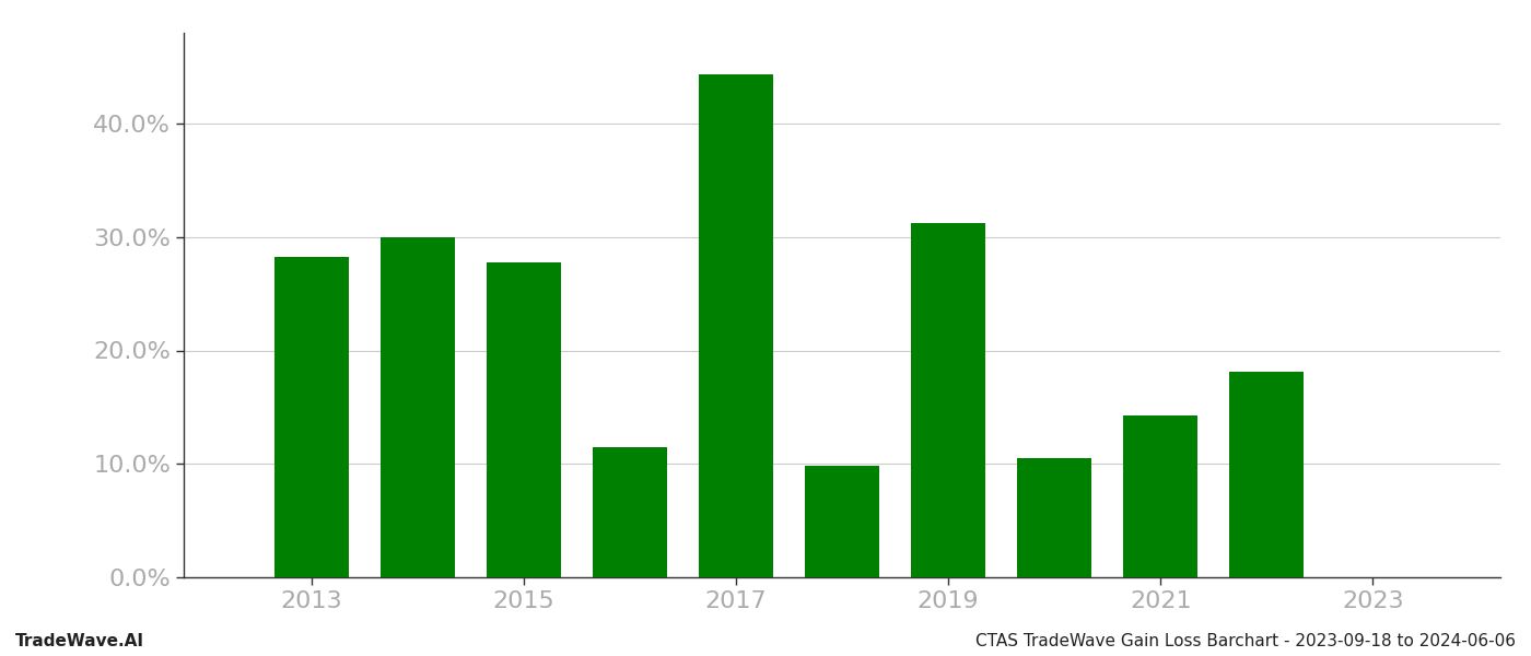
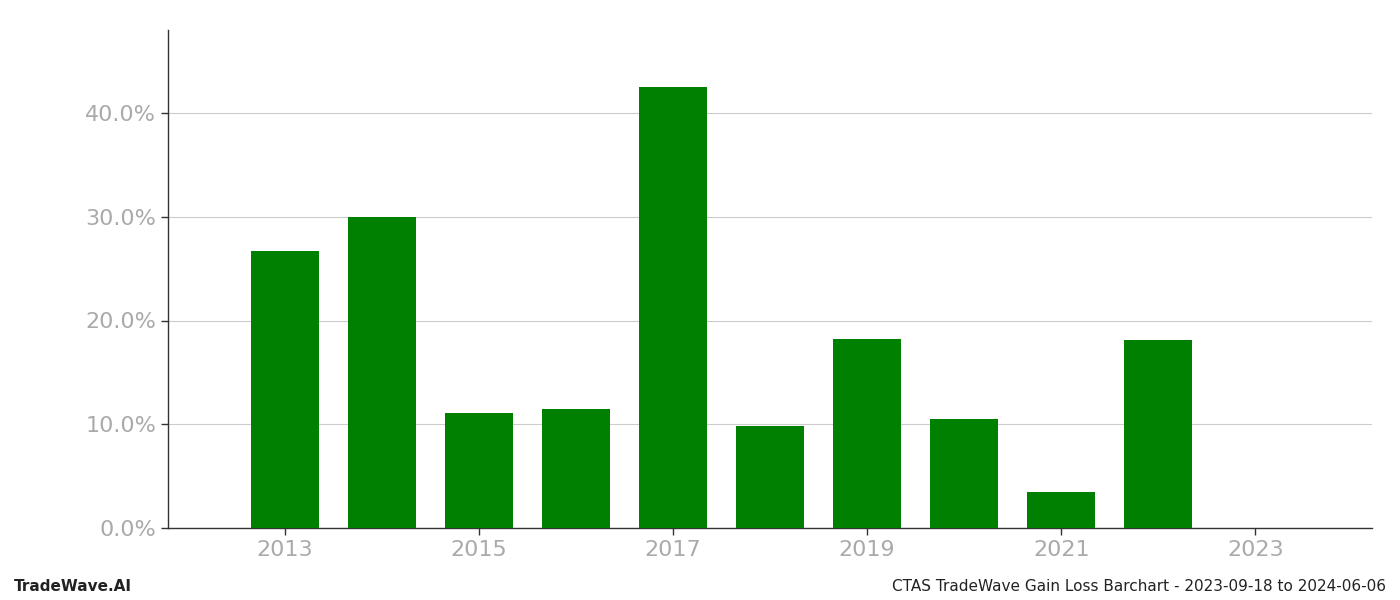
2013: 28.2% -> 26.7%
2015: 27.8% -> 11.1%
2017: 44.3% -> 42.5%
2019: 31.2% -> 18.2%
2021: 14.3% -> 3.5%
